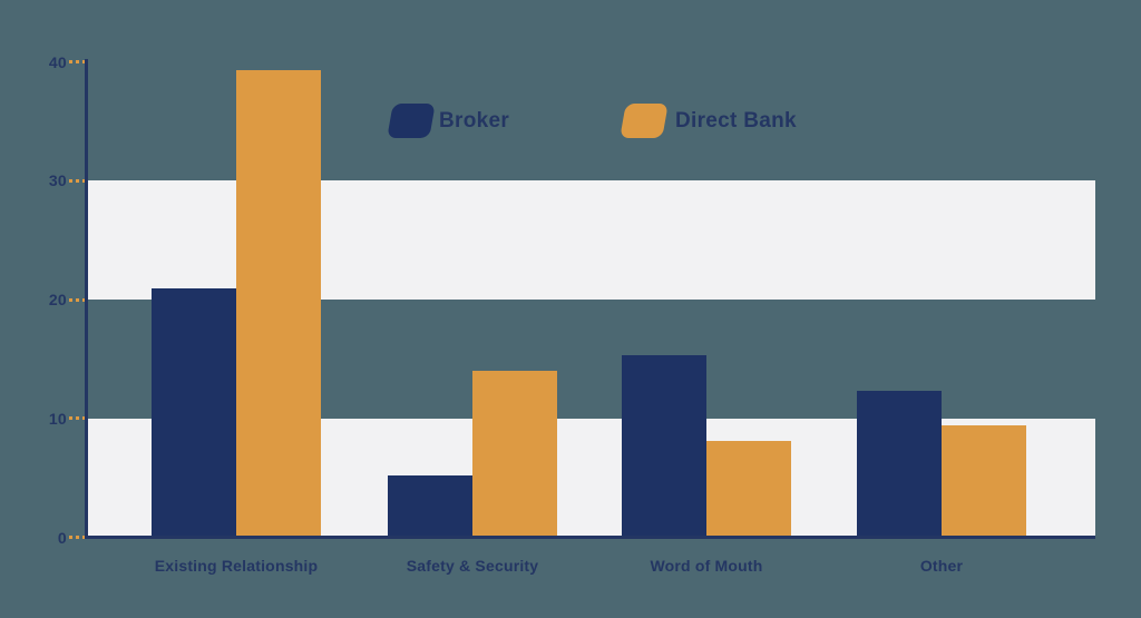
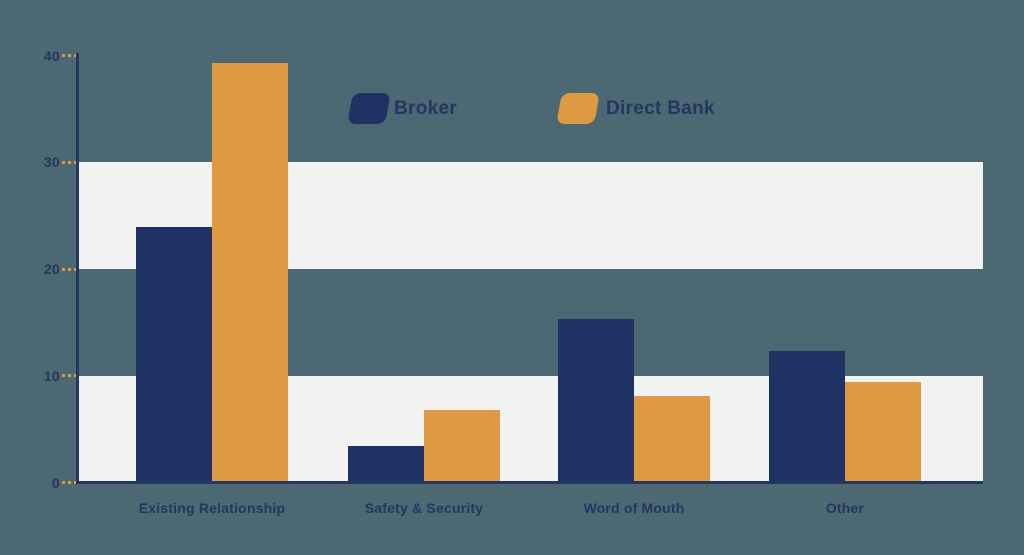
Broker/Existing Relationship: 20.9 -> 23.9
Broker/Safety & Security: 5.2 -> 3.4
Direct Bank/Safety & Security: 14.0 -> 6.8
